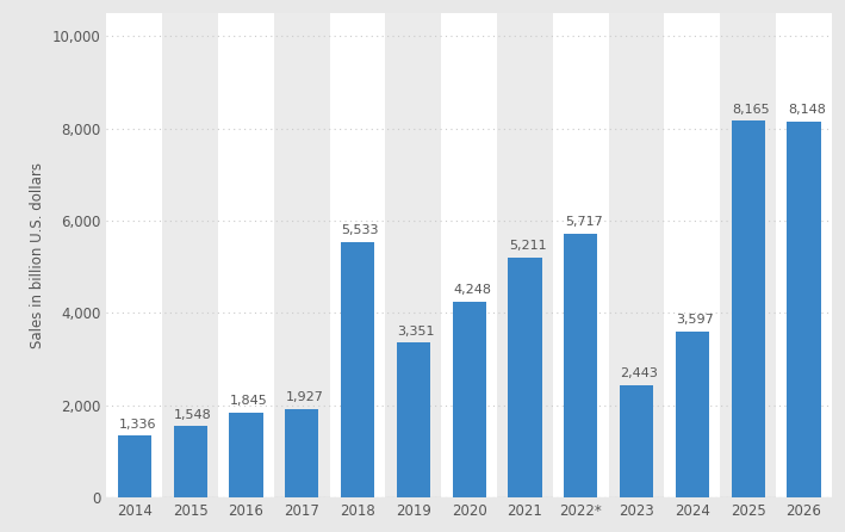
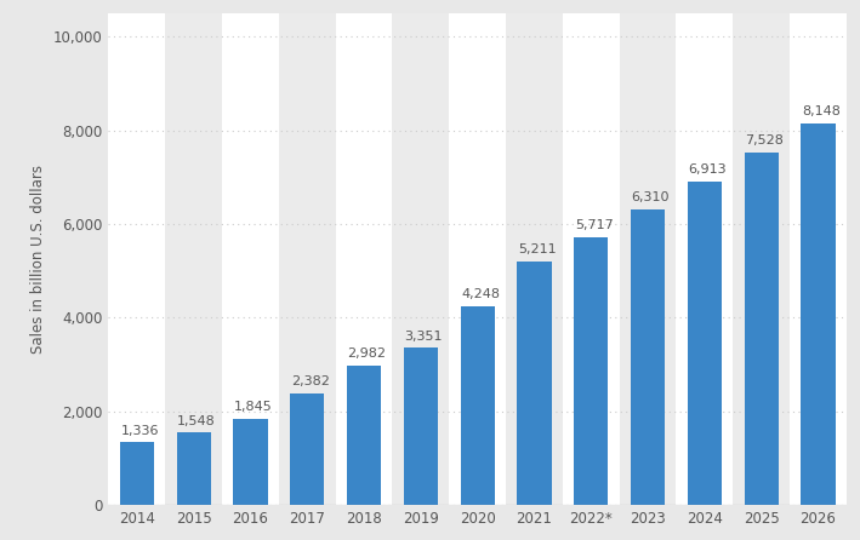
2017: 1,927 -> 2,382
2018: 5,533 -> 2,982
2023: 2,443 -> 6,310
2024: 3,597 -> 6,913
2025: 8,165 -> 7,528
